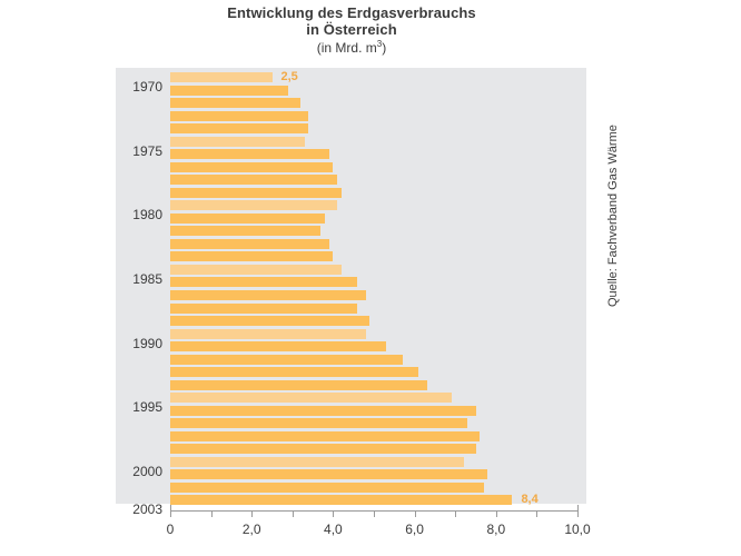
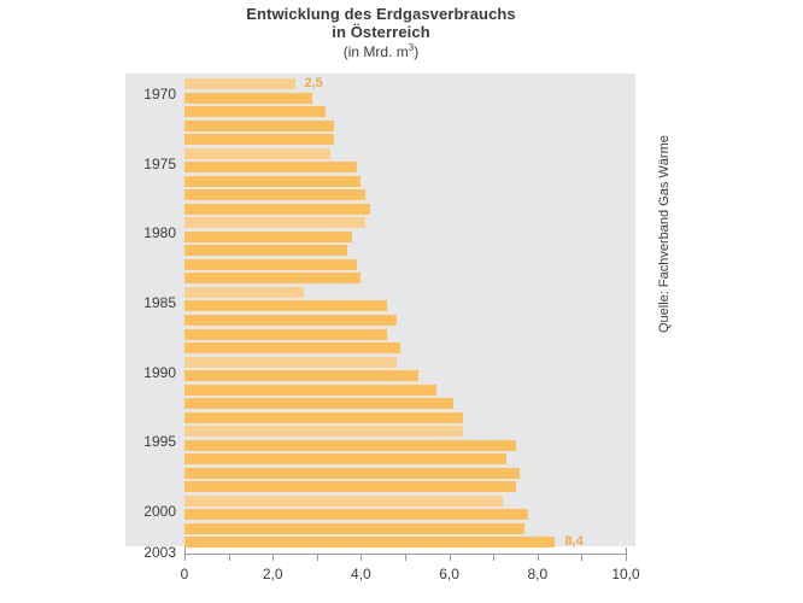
1985: 4,2 -> 2,7
1995: 6,9 -> 6,3
